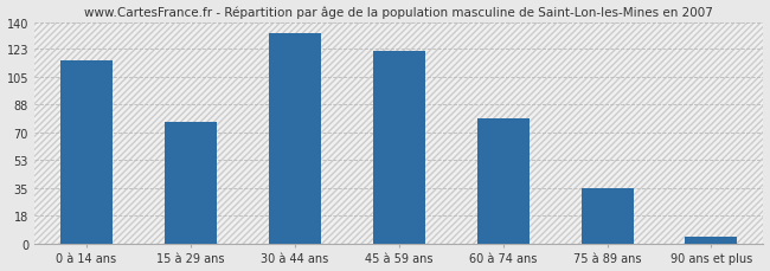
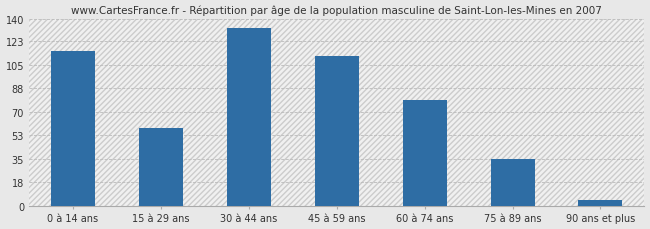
15 à 29 ans: 77 -> 58
45 à 59 ans: 122 -> 112
